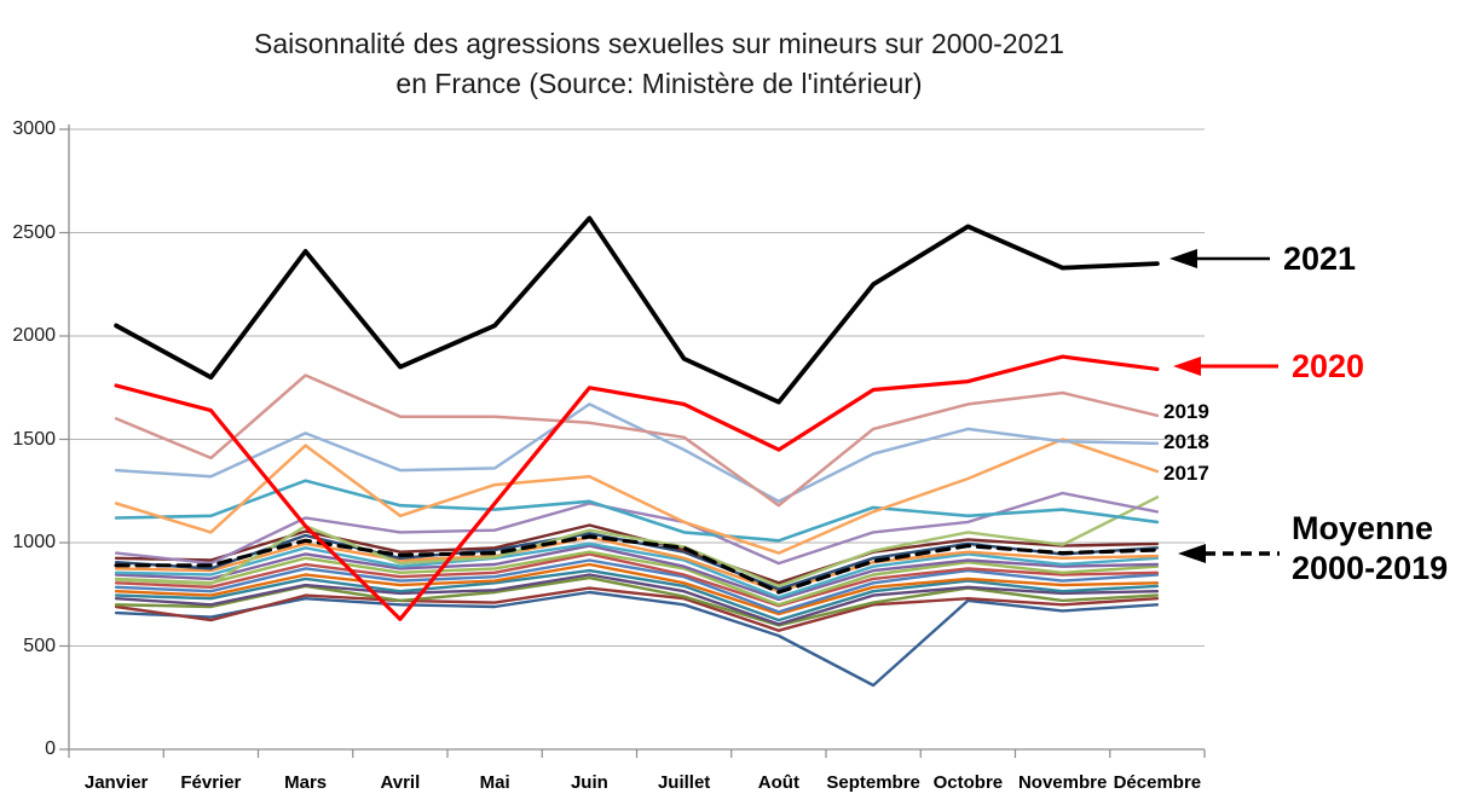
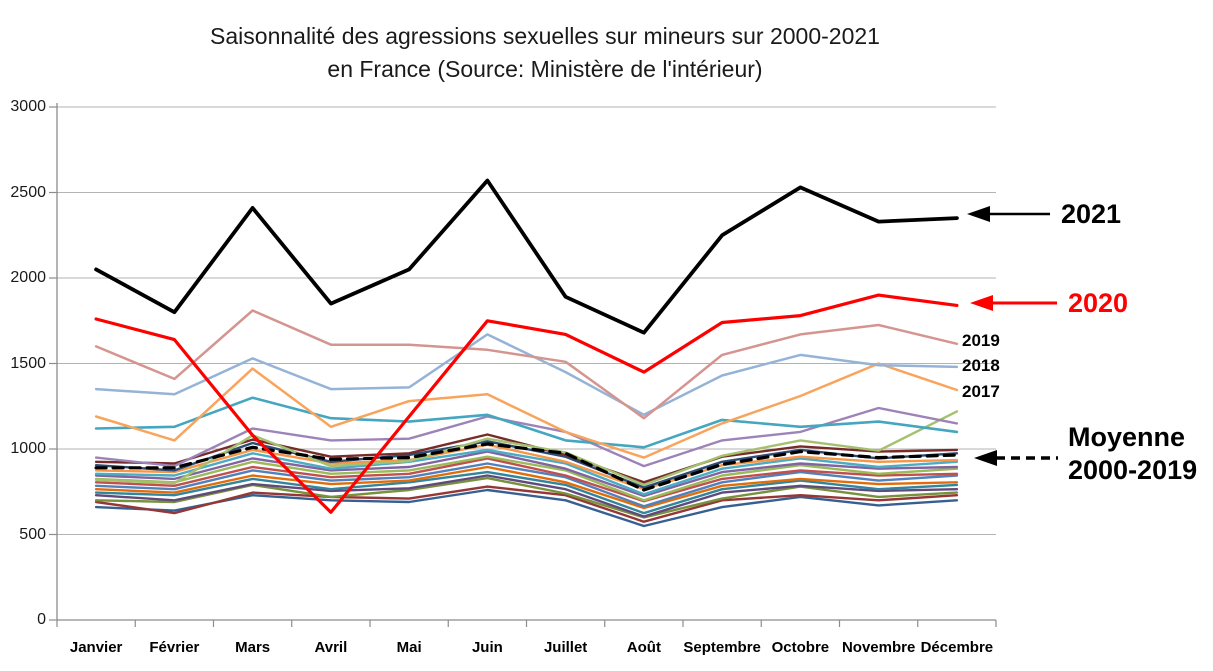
2000/Septembre: 310 -> 660
